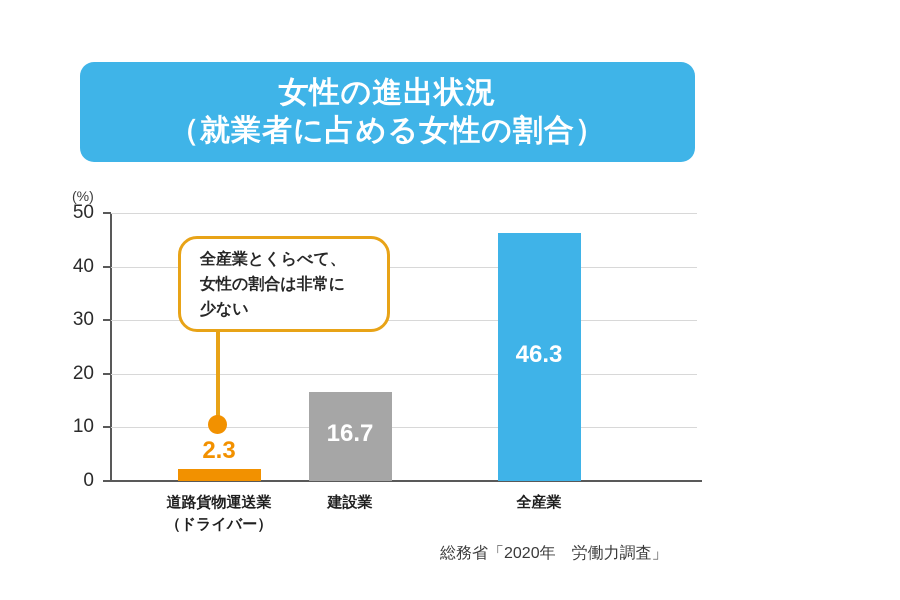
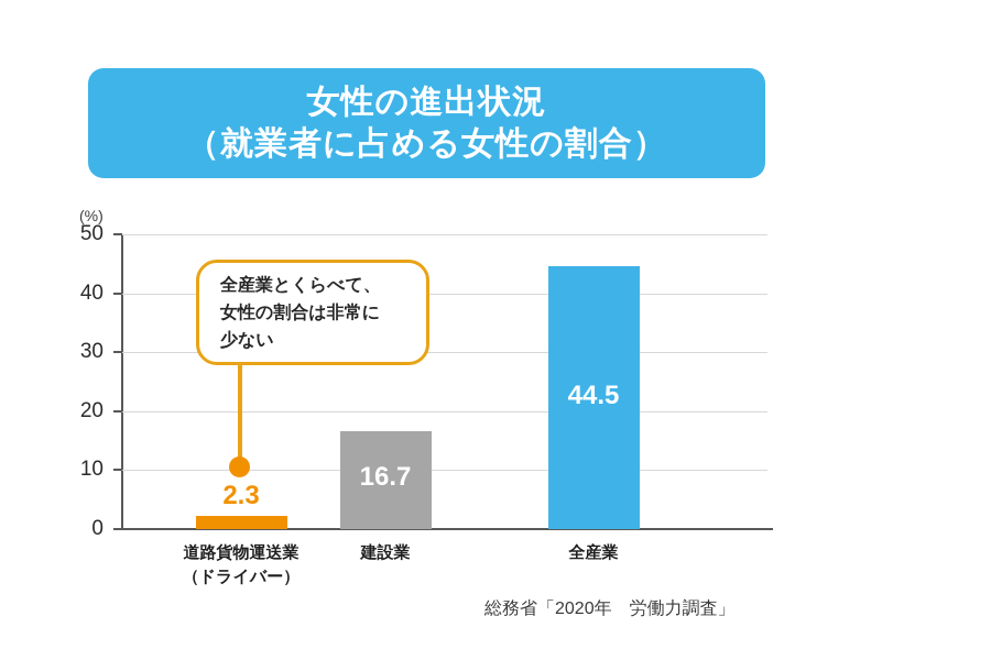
全産業: 46.3 -> 44.5
